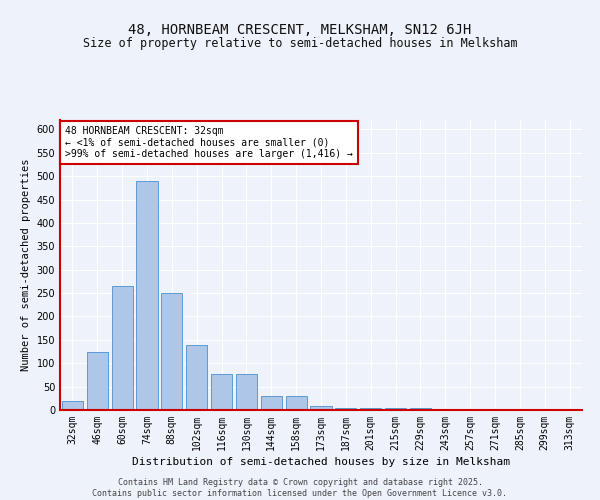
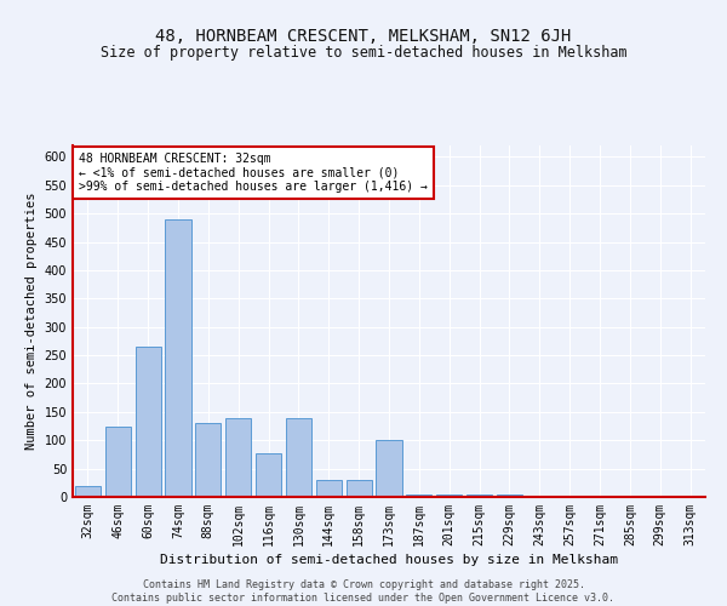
88sqm: 250 -> 130
130sqm: 78 -> 140
173sqm: 8 -> 100
